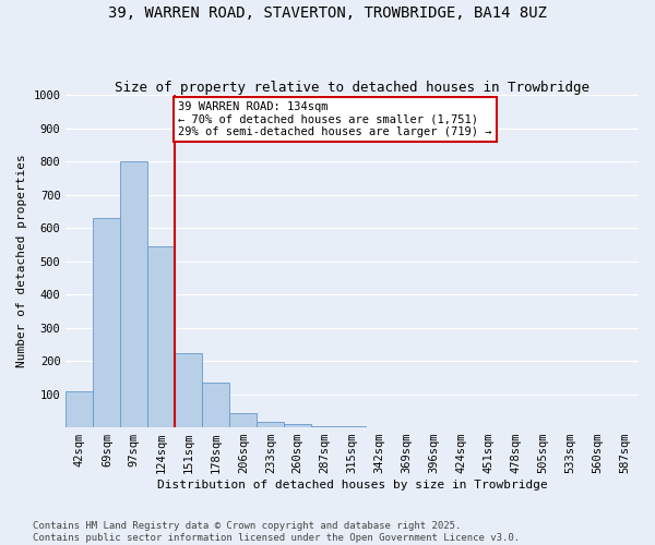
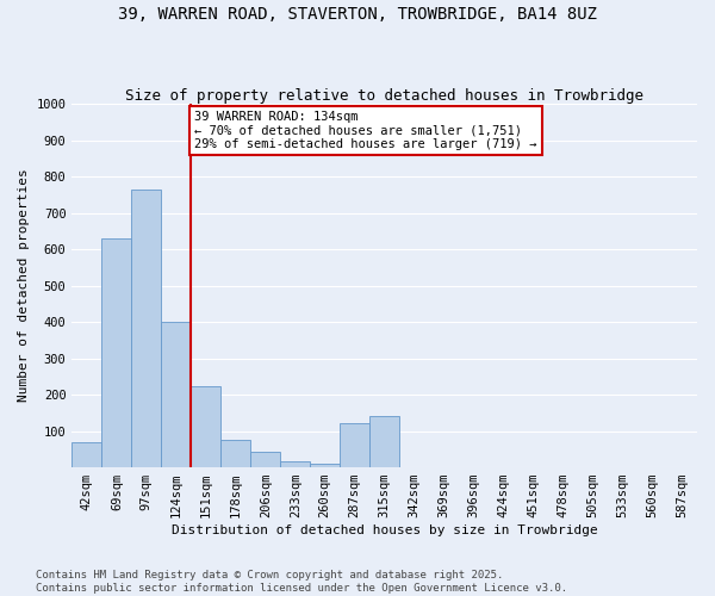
42sqm: 108 -> 70
97sqm: 800 -> 765
124sqm: 545 -> 400
178sqm: 135 -> 75
287sqm: 5 -> 120
315sqm: 3 -> 140
